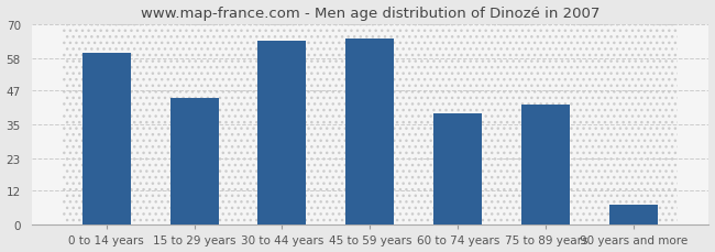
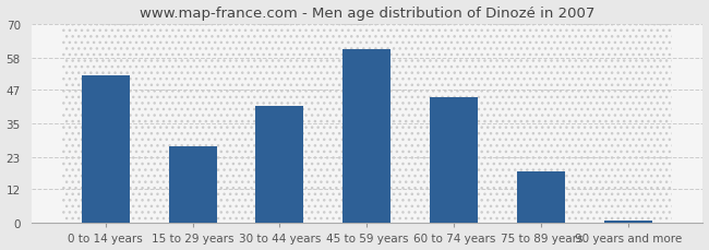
0 to 14 years: 60 -> 52
15 to 29 years: 44 -> 27
30 to 44 years: 64 -> 41
45 to 59 years: 65 -> 61
60 to 74 years: 39 -> 44
75 to 89 years: 42 -> 18
90 years and more: 7 -> 1
